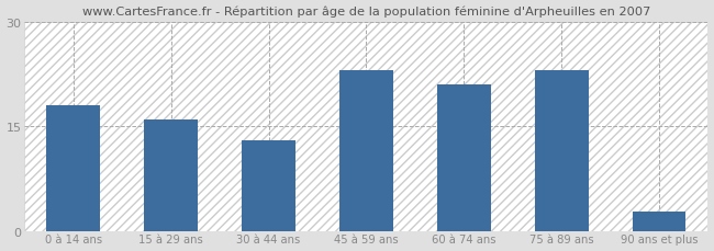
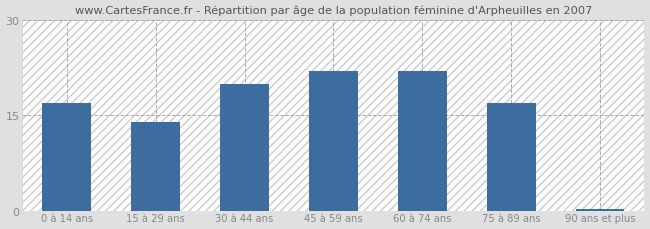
0 à 14 ans: 18.0 -> 17.0
15 à 29 ans: 16.0 -> 14.0
30 à 44 ans: 13.0 -> 20.0
45 à 59 ans: 23.0 -> 22.0
60 à 74 ans: 21.0 -> 22.0
75 à 89 ans: 23.0 -> 17.0
90 ans et plus: 2.8 -> 0.3
